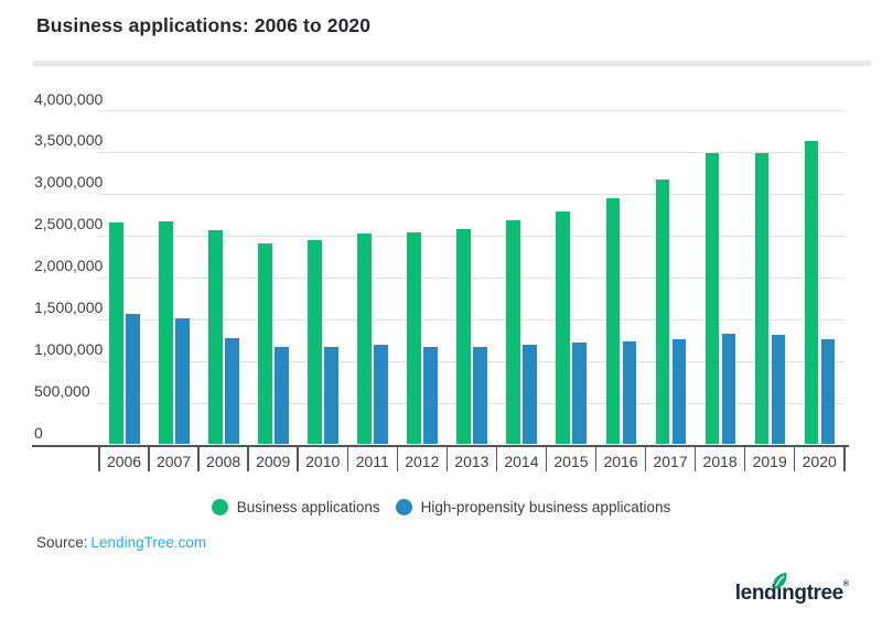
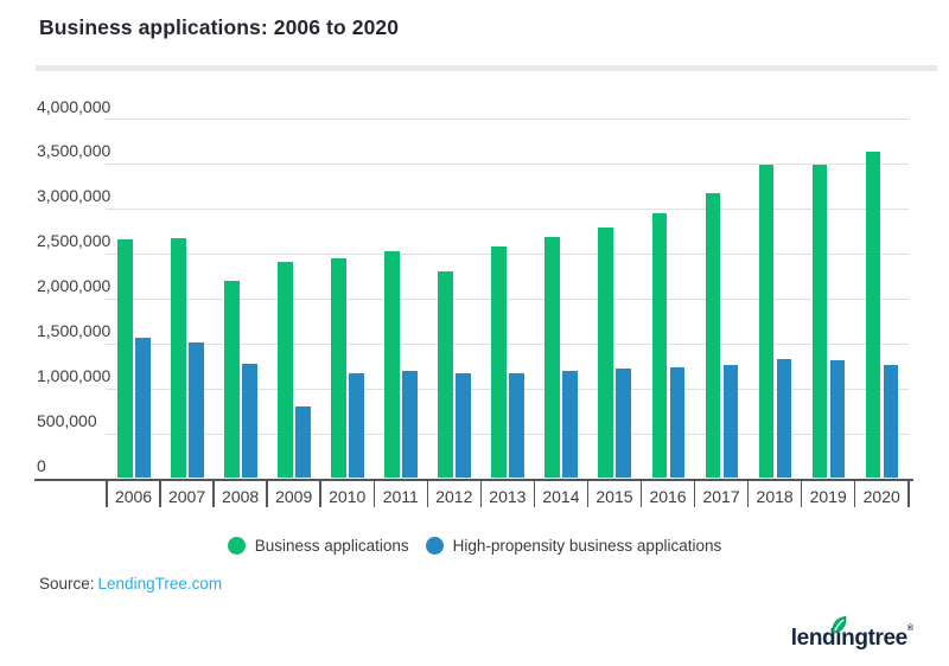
Business applications/2008: 2600000 -> 2200000
High-propensity business applications/2009: 1200000 -> 800000
Business applications/2012: 2500000 -> 2300000
